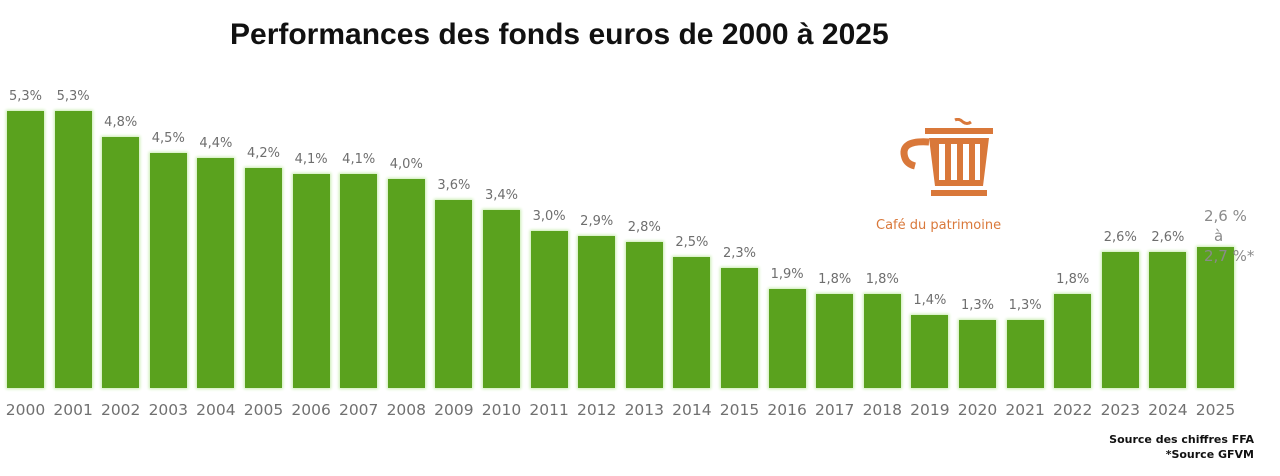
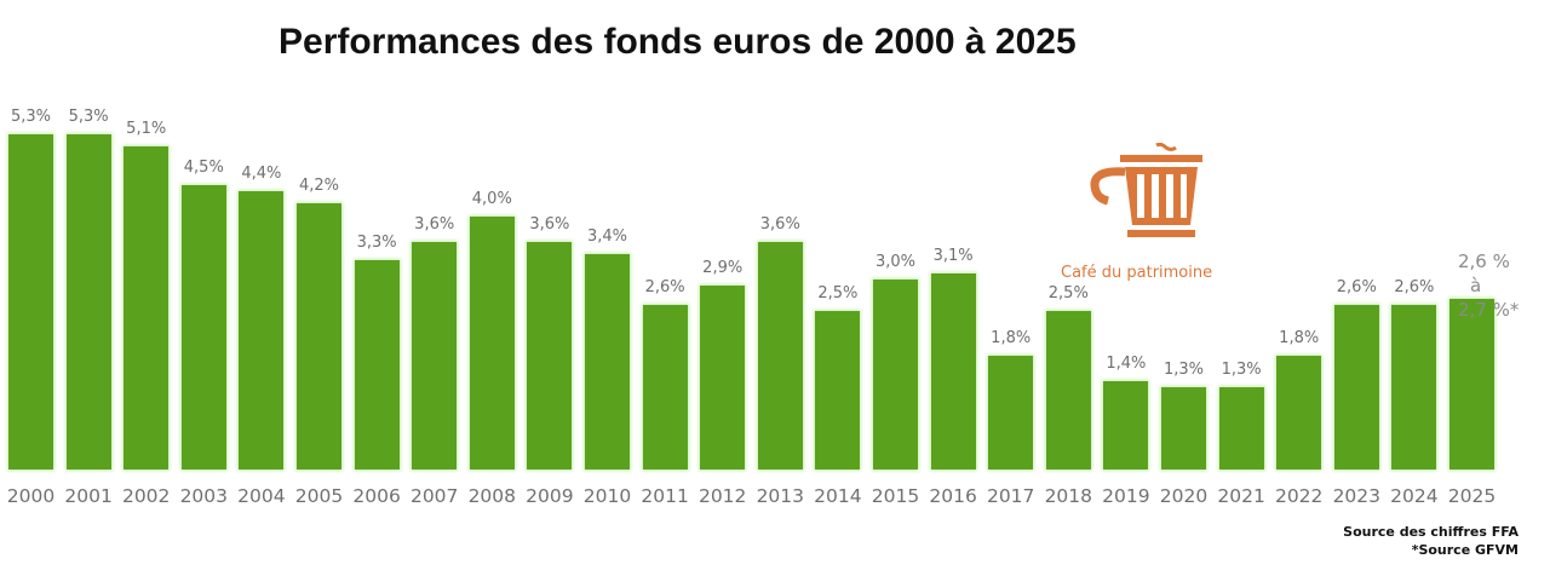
2002: 4,8% -> 5,1%
2006: 4,1% -> 3,3%
2007: 4,1% -> 3,6%
2011: 3,0% -> 2,6%
2013: 2,8% -> 3,6%
2015: 2,3% -> 3,0%
2016: 1,9% -> 3,1%
2018: 1,8% -> 2,5%
